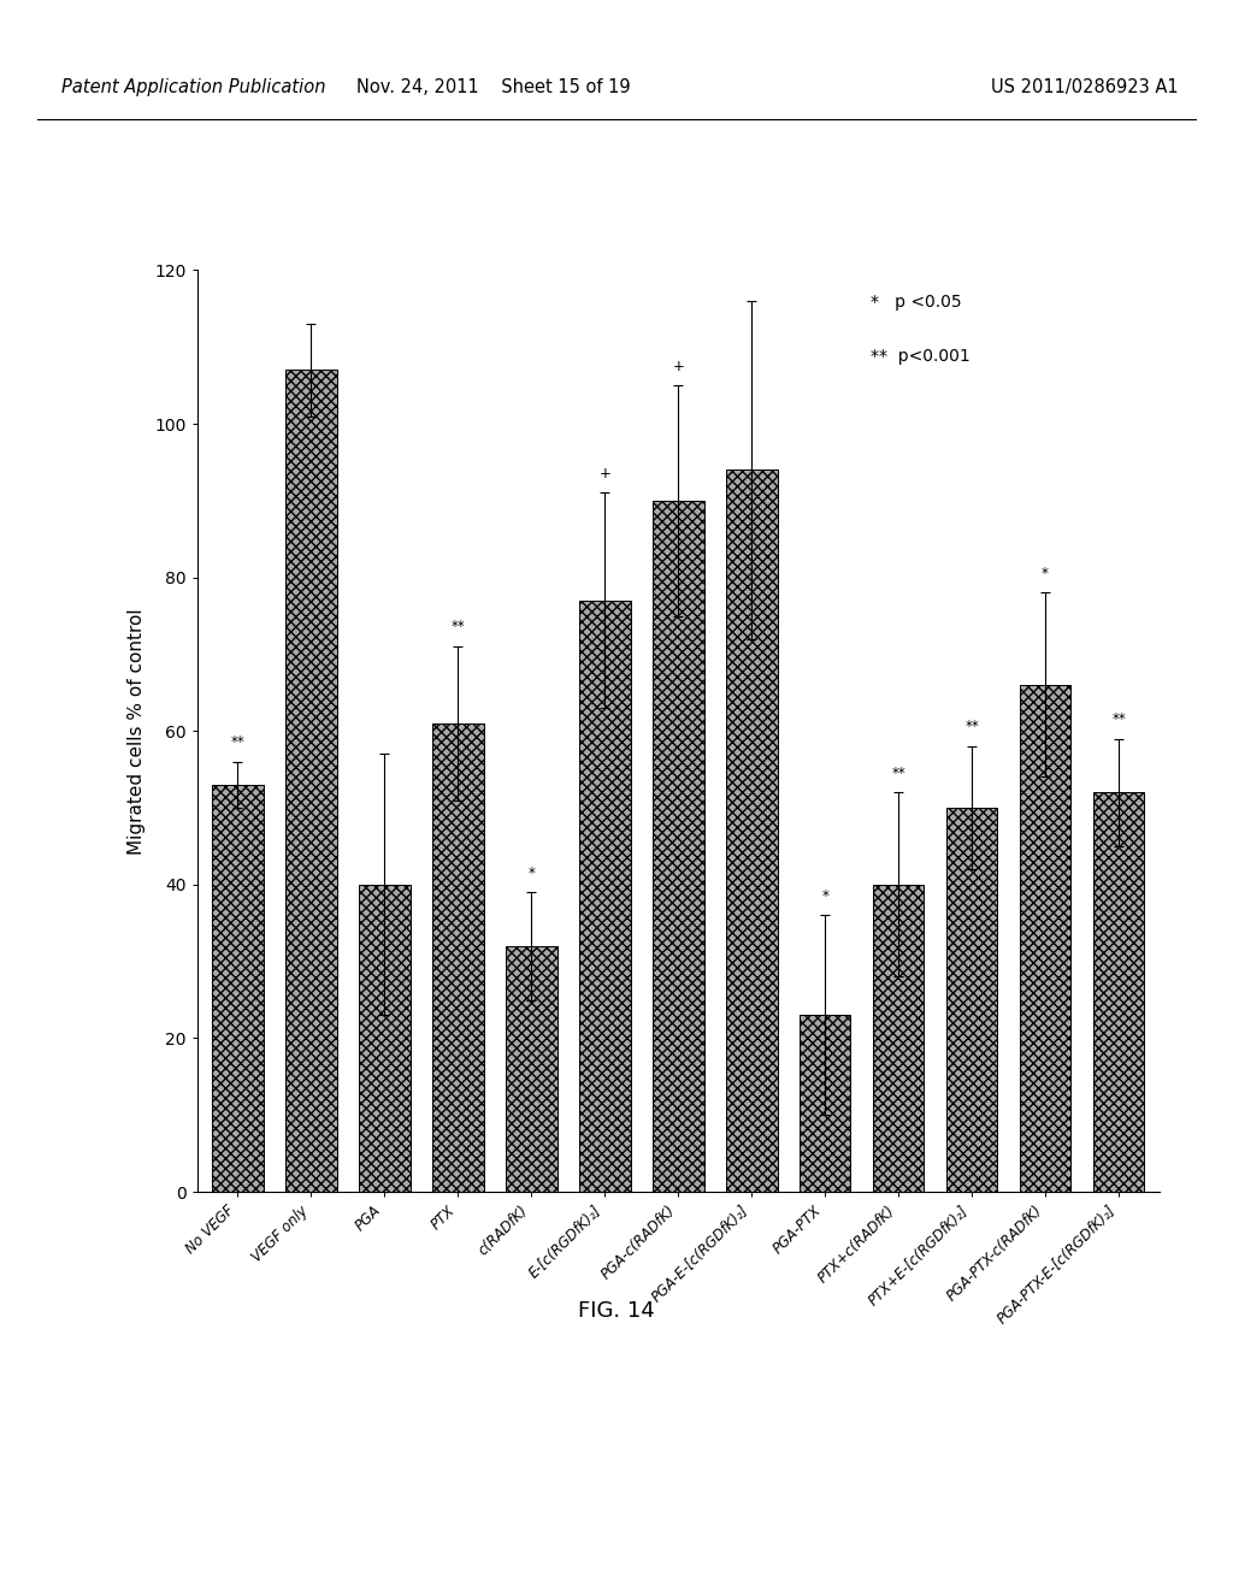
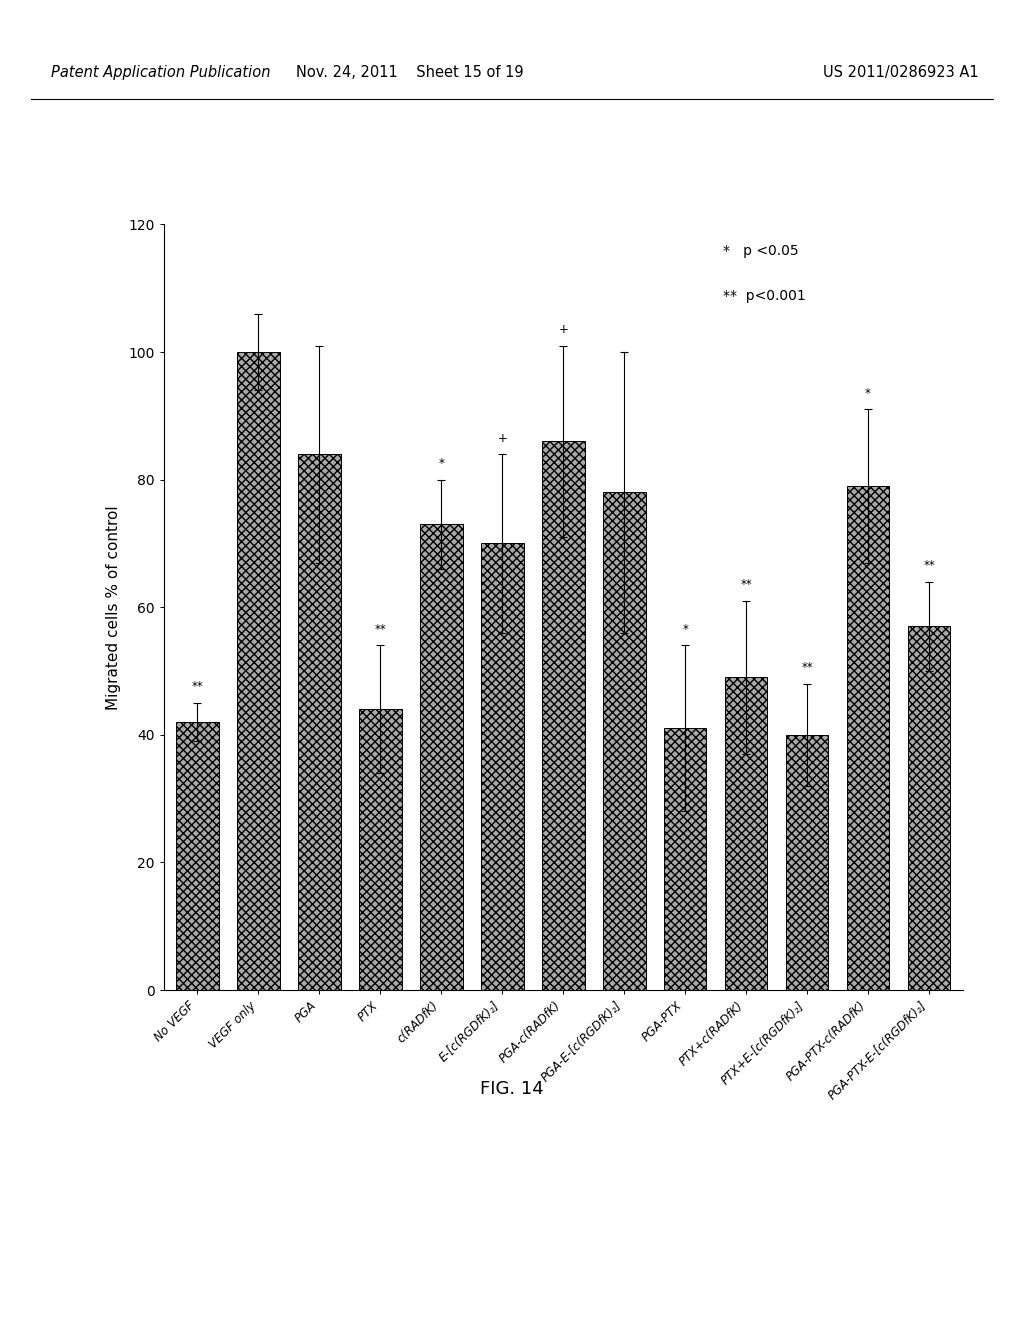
No VEGF: 53 -> 42
VEGF only: 107 -> 100
PGA: 40 -> 84
PTX: 61 -> 44
c(RADfK): 32 -> 73
E-[c(RGDfK)₂]: 77 -> 70
PGA-c(RADfK): 90 -> 86
PGA-E-[c(RGDfK)₂]: 94 -> 78
PGA-PTX: 23 -> 41
PTX+c(RADfK): 40 -> 49
PTX+E-[c(RGDfK)₂]: 50 -> 40
PGA-PTX-c(RADfK): 66 -> 79
PGA-PTX-E-[c(RGDfK)₂]: 52 -> 57
